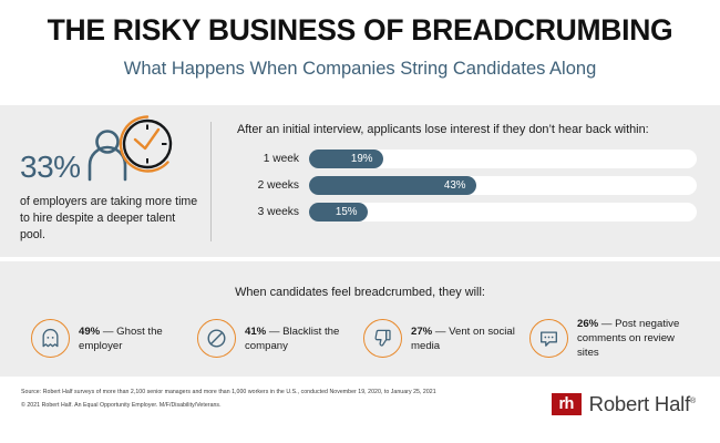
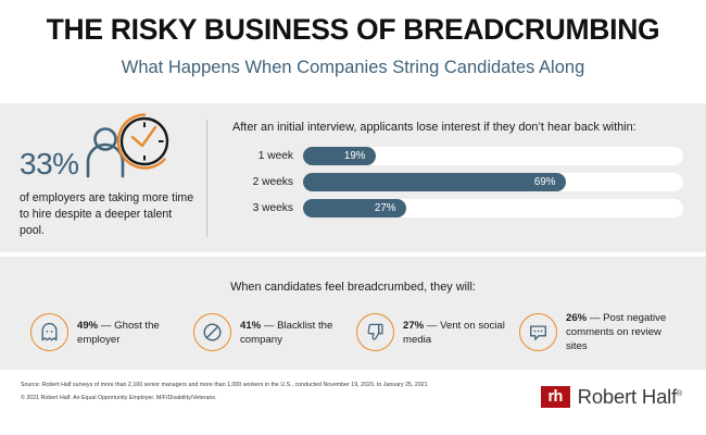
2 weeks: 43% -> 69%
3 weeks: 15% -> 27%
